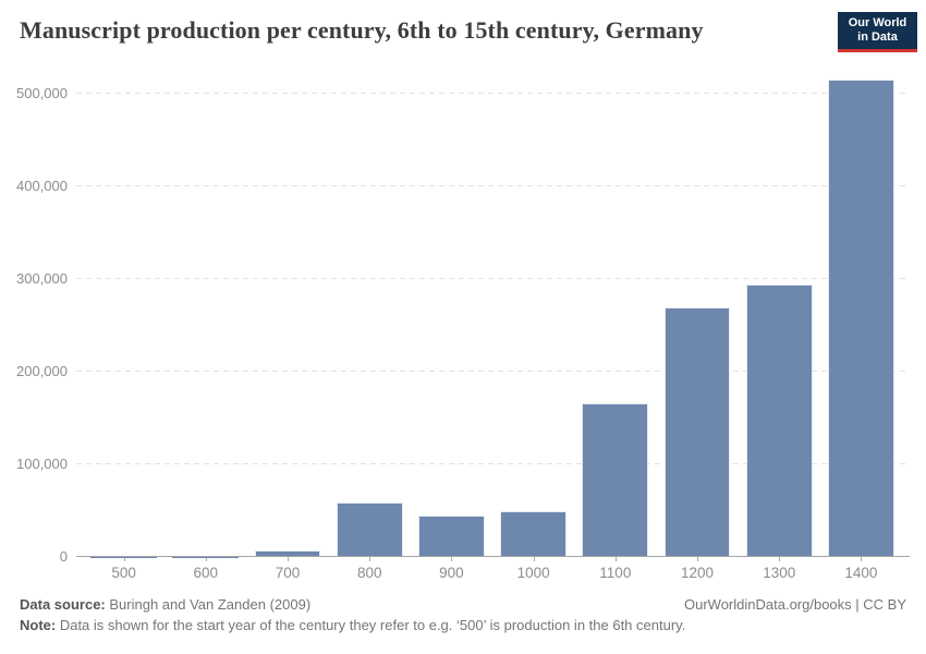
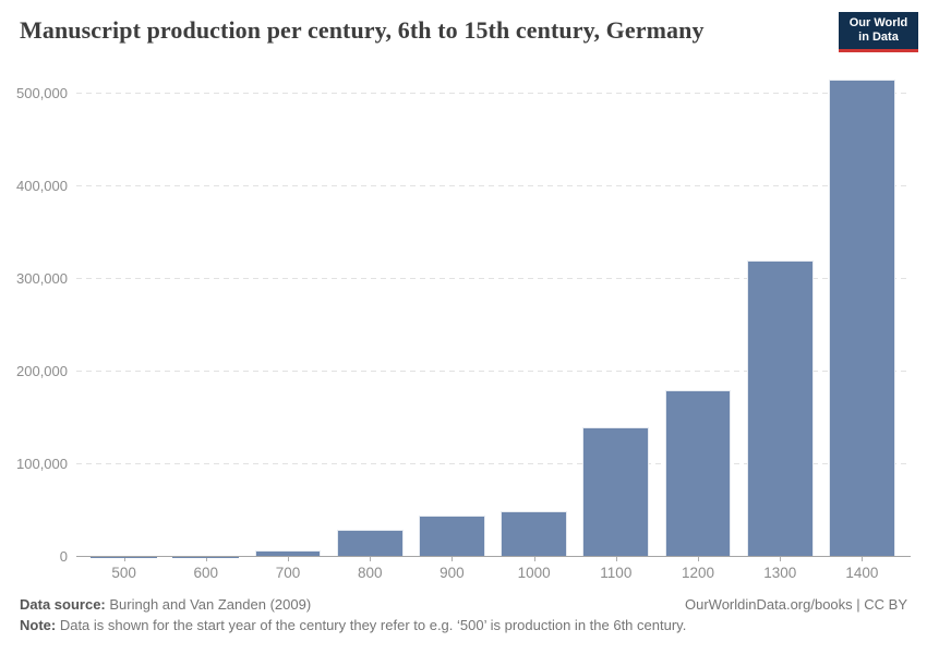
800: 60000 -> 30000
1100: 170000 -> 140000
1200: 270000 -> 180000
1300: 290000 -> 320000
